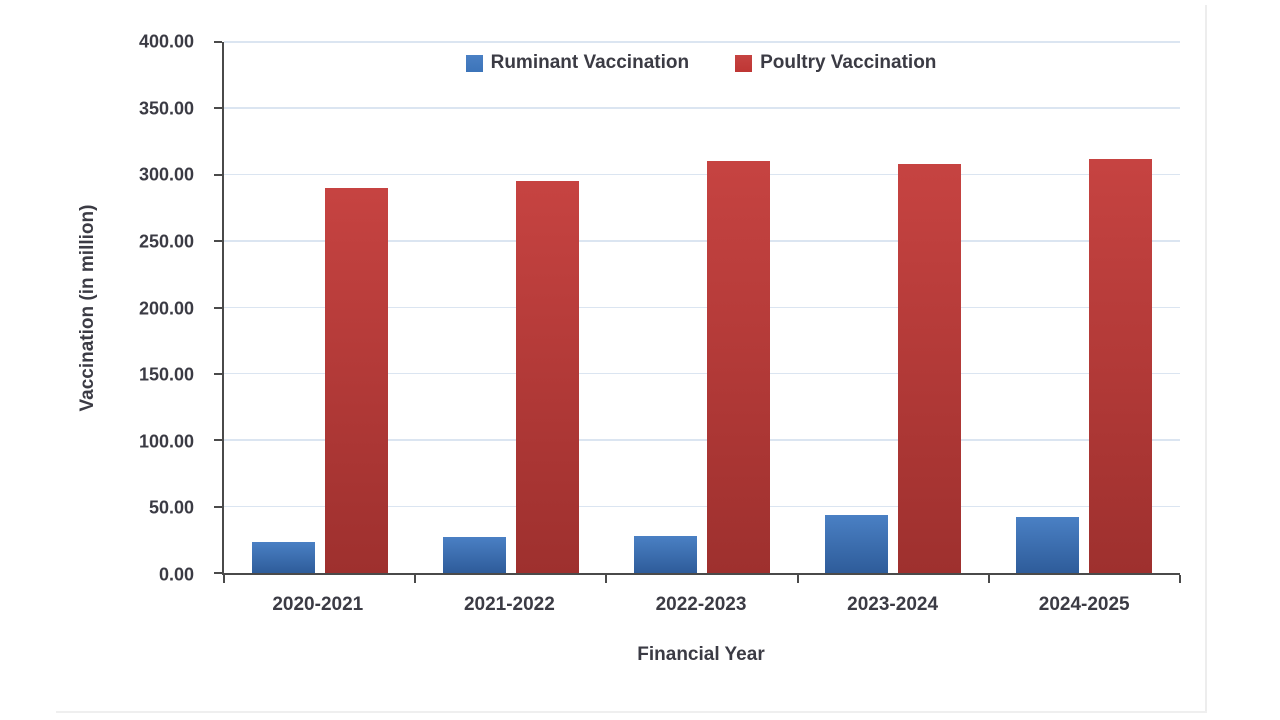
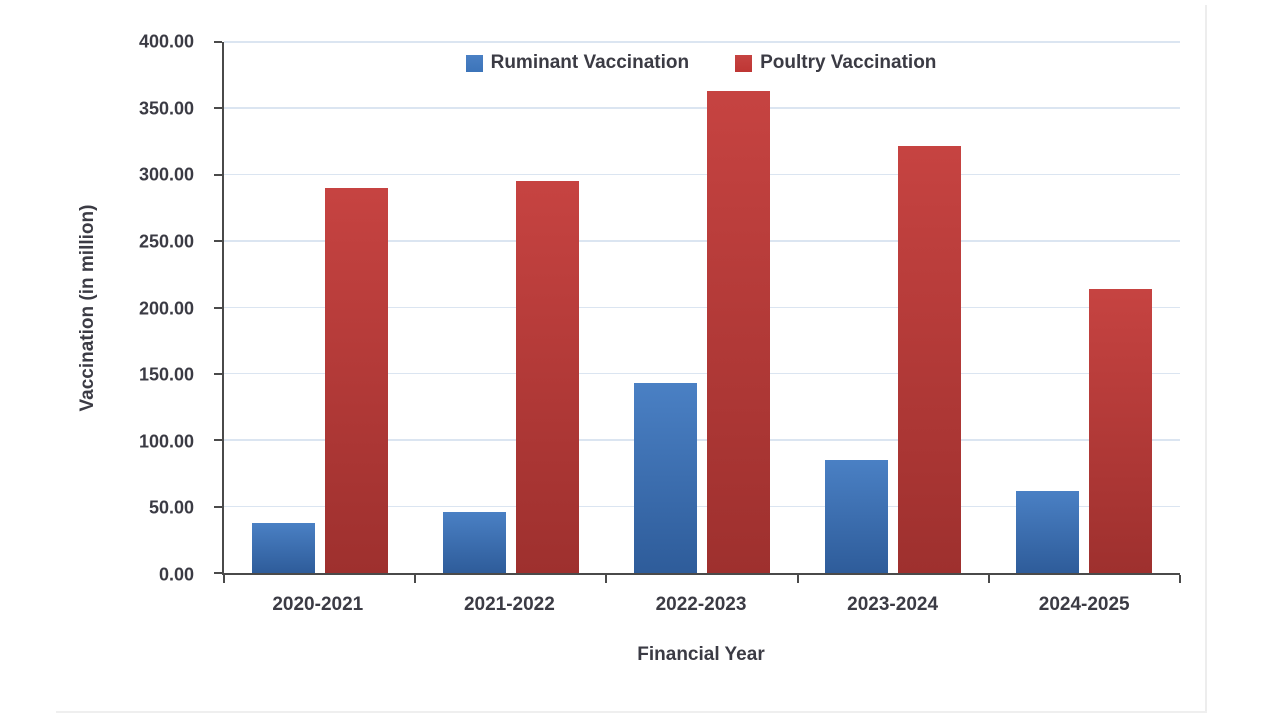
Ruminant Vaccination/2020-2021: 23 -> 38
Ruminant Vaccination/2021-2022: 27 -> 46
Ruminant Vaccination/2022-2023: 28 -> 143
Poultry Vaccination/2022-2023: 310 -> 363
Ruminant Vaccination/2023-2024: 44 -> 85
Poultry Vaccination/2023-2024: 308 -> 322
Ruminant Vaccination/2024-2025: 42 -> 62
Poultry Vaccination/2024-2025: 312 -> 214
